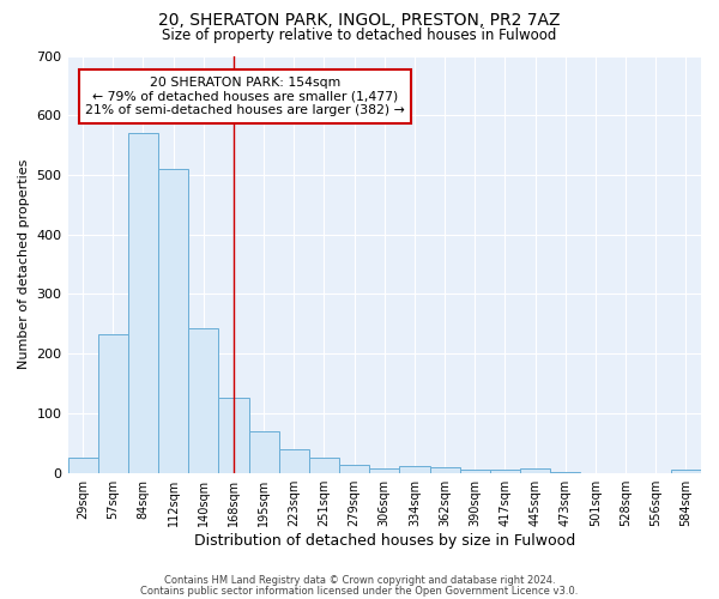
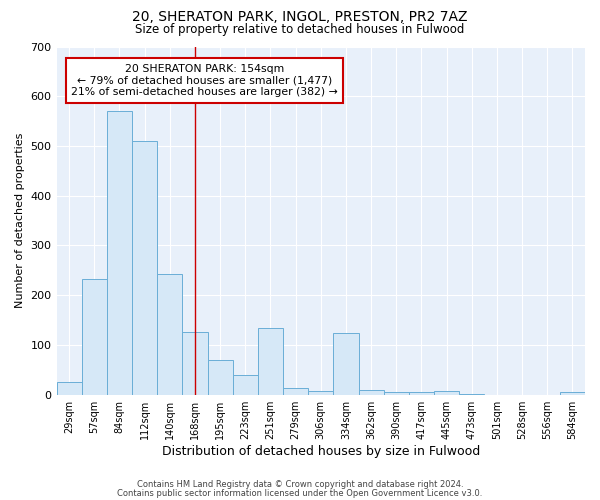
251sqm: 25 -> 135
334sqm: 11 -> 125
